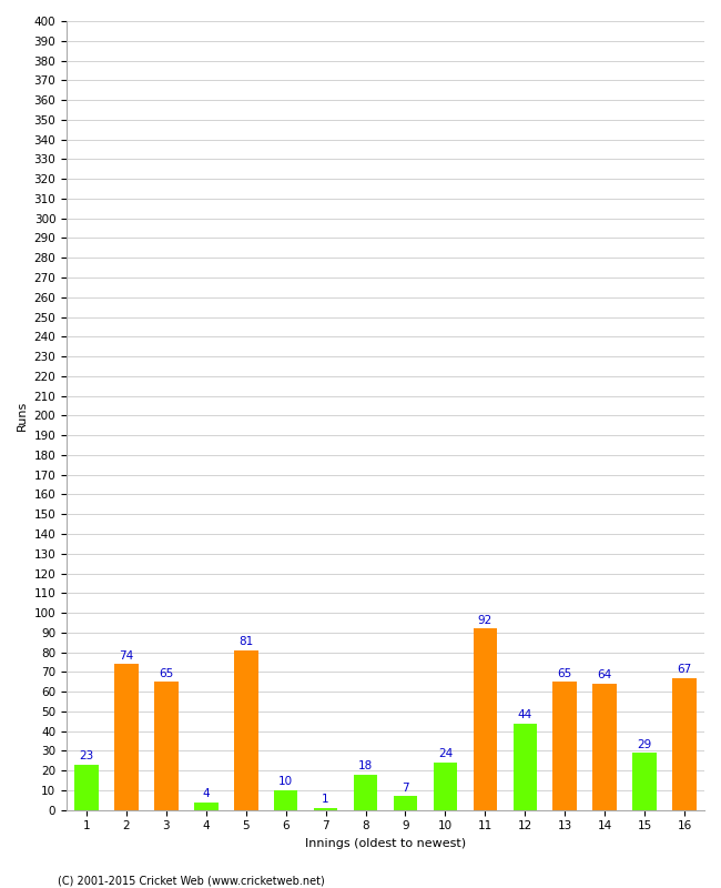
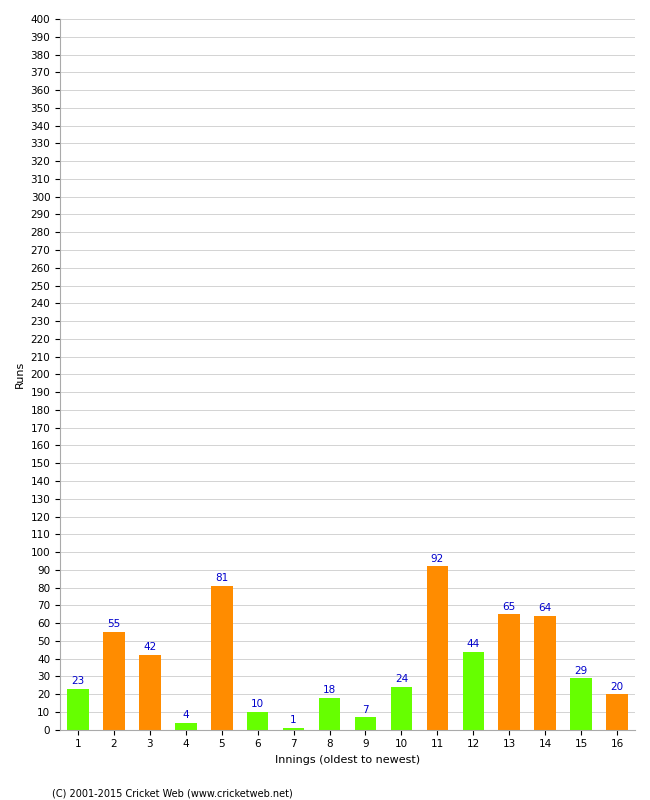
2: 74 -> 55
3: 65 -> 42
16: 67 -> 20
